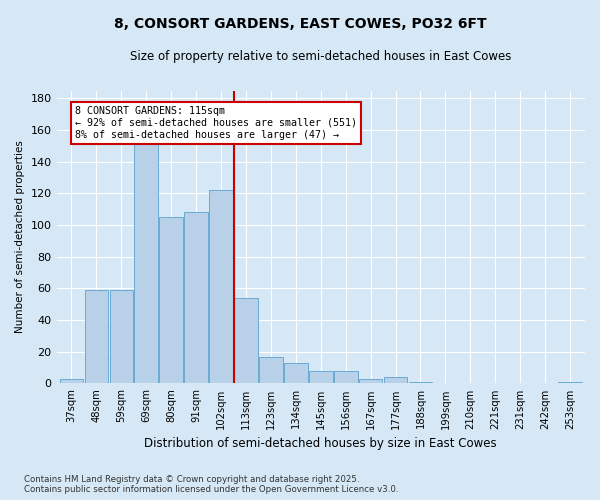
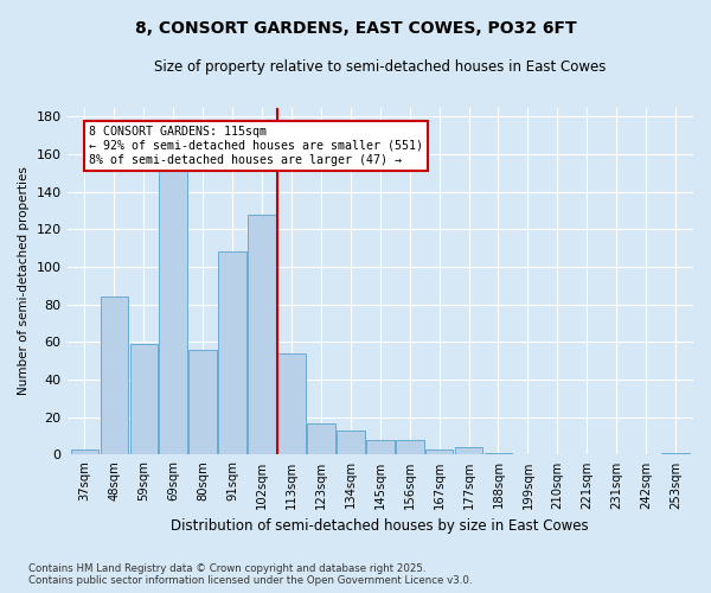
48sqm: 59 -> 84
80sqm: 105 -> 56
102sqm: 122 -> 128
